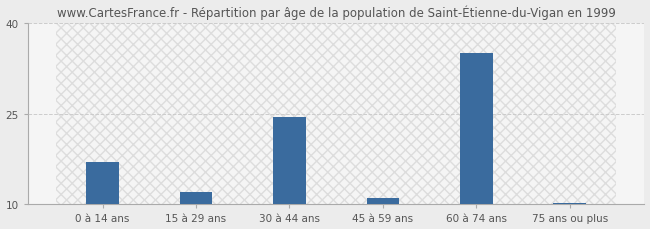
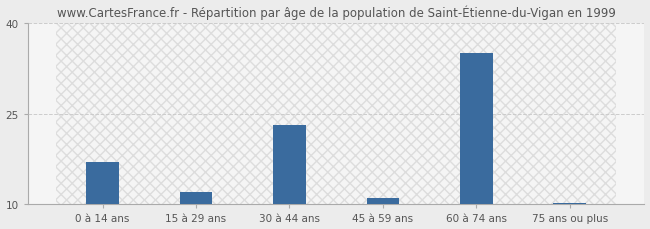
30 à 44 ans: 24.5 -> 23.2
